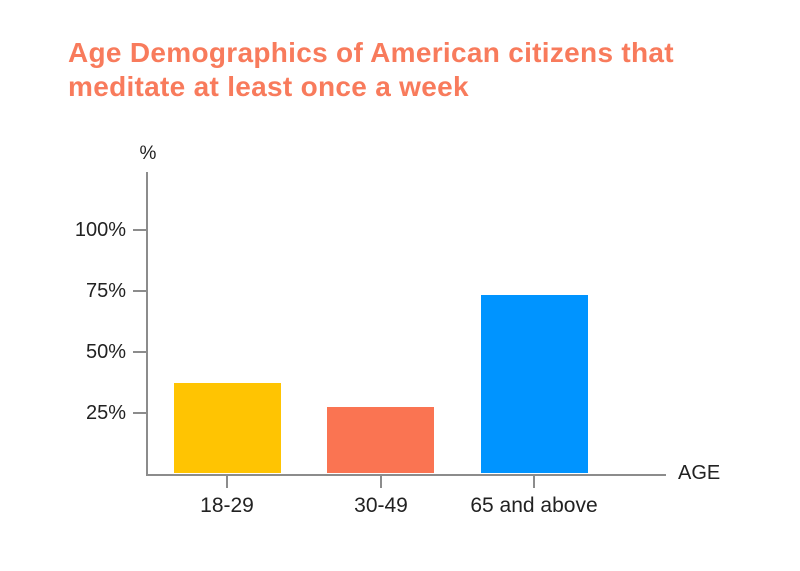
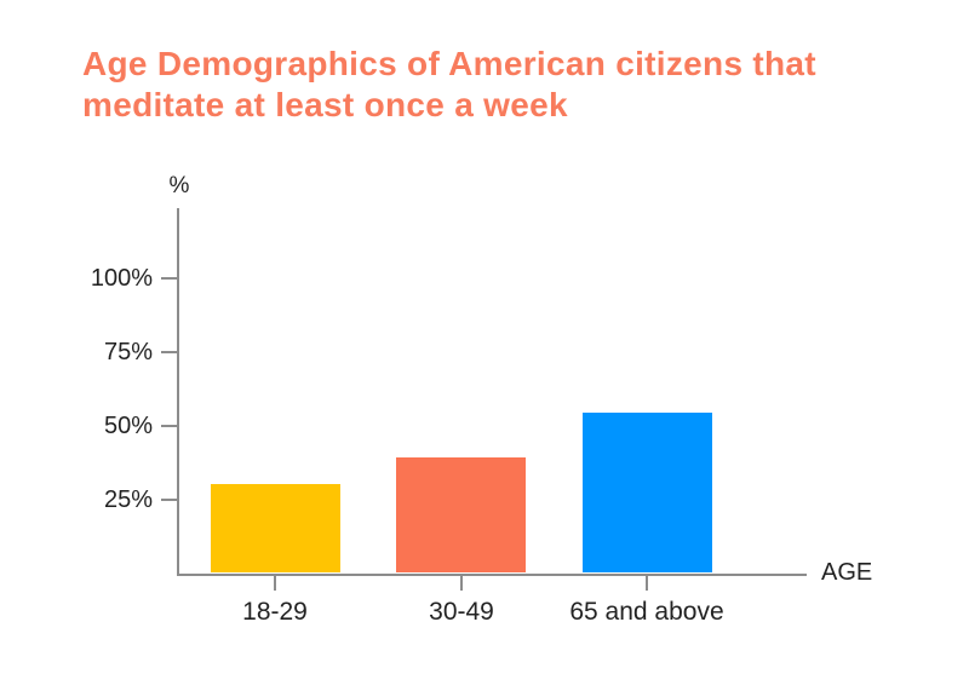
18-29: 37% -> 30%
30-49: 27% -> 39%
65 and above: 73% -> 54%
